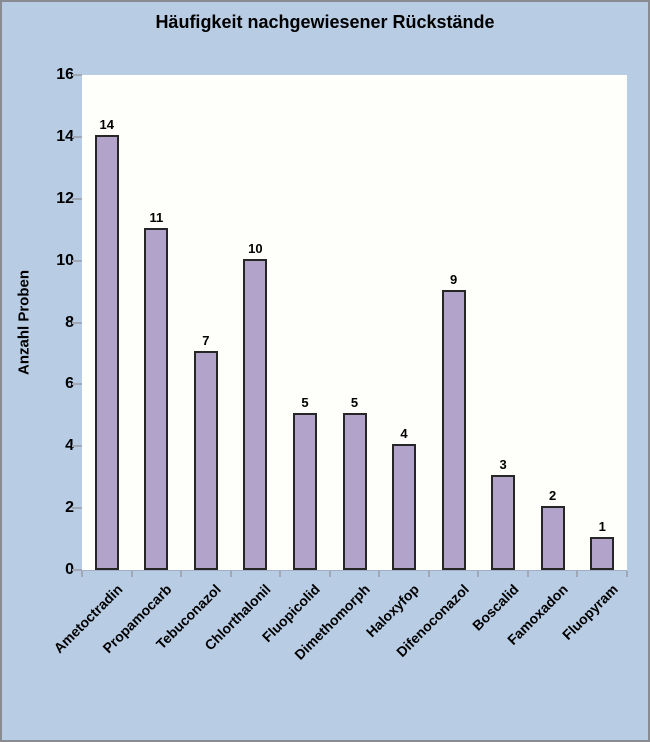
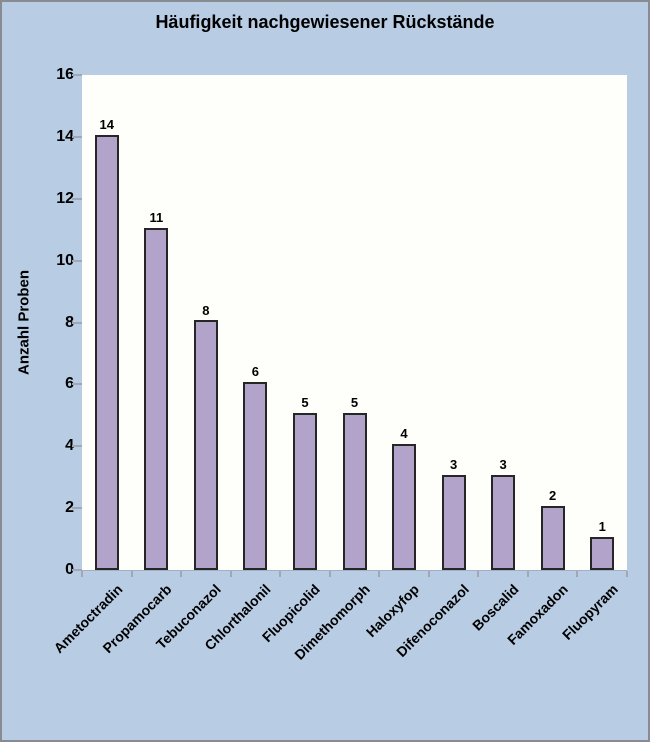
Tebuconazol: 7 -> 8
Chlorthalonil: 10 -> 6
Difenoconazol: 9 -> 3
